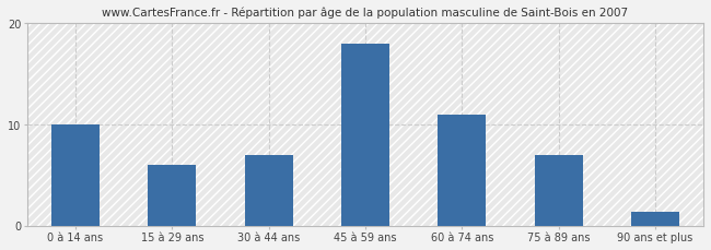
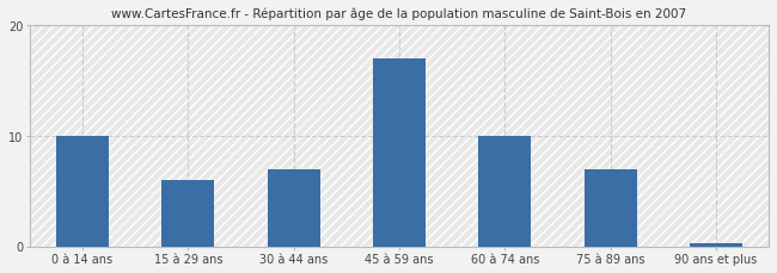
45 à 59 ans: 18.0 -> 17.0
60 à 74 ans: 11.0 -> 10.0
90 ans et plus: 1.4 -> 0.3
